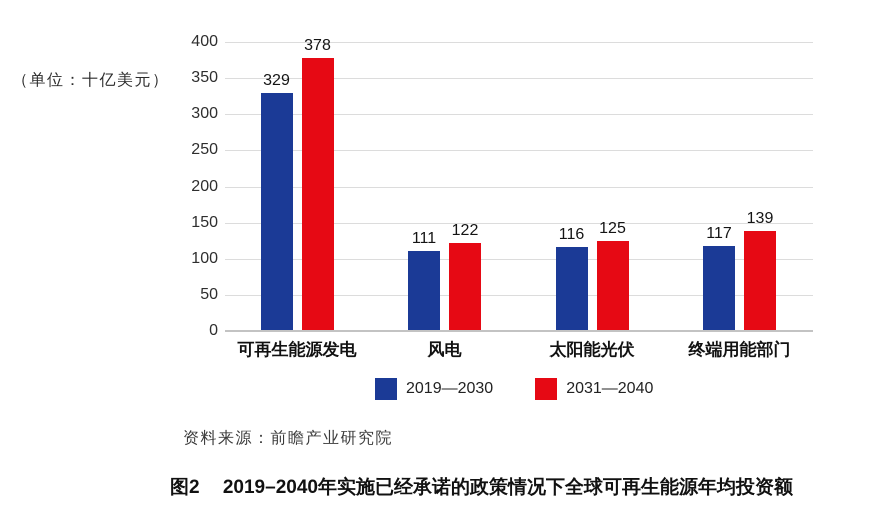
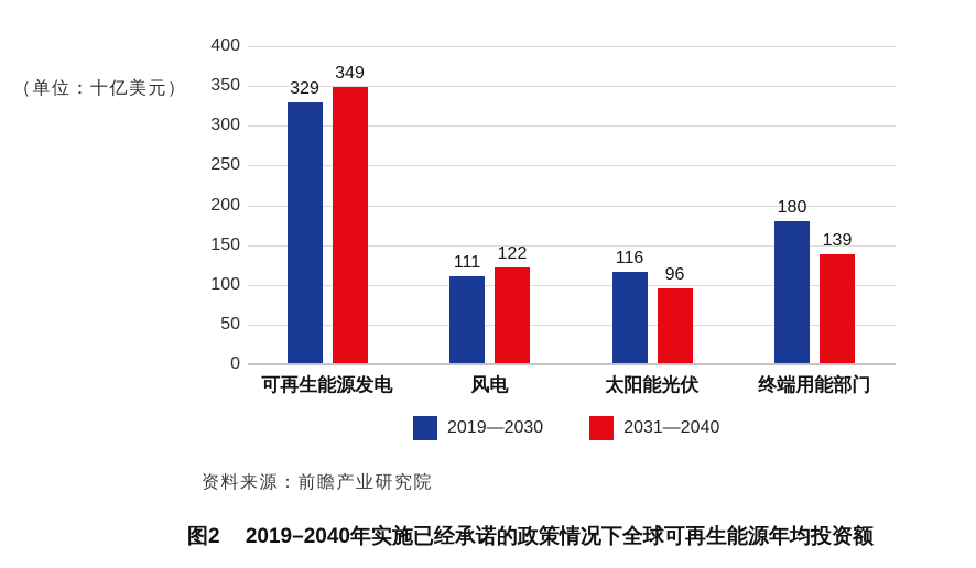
2031—2040/可再生能源发电: 378 -> 349
2031—2040/太阳能光伏: 125 -> 96
2019—2030/终端用能部门: 117 -> 180
